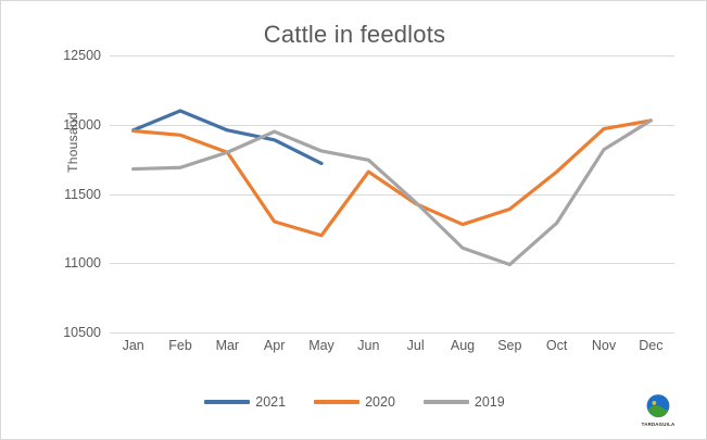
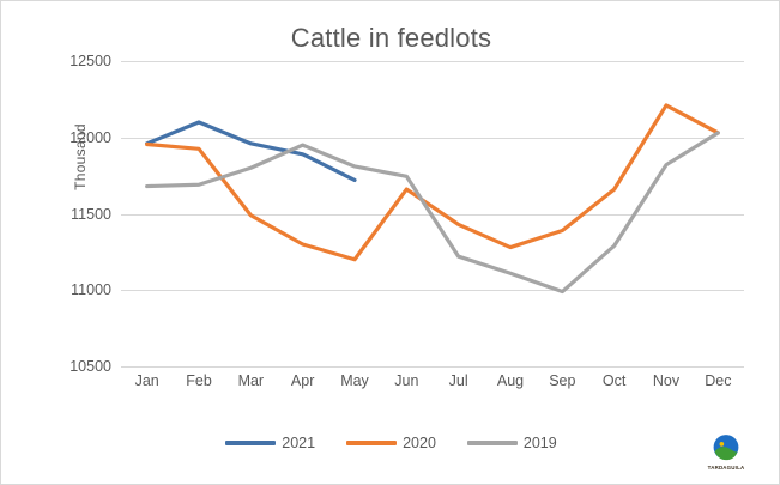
2020/Mar: 11800 -> 11490
2019/Jul: 11440 -> 11220
2020/Nov: 11970 -> 12210
